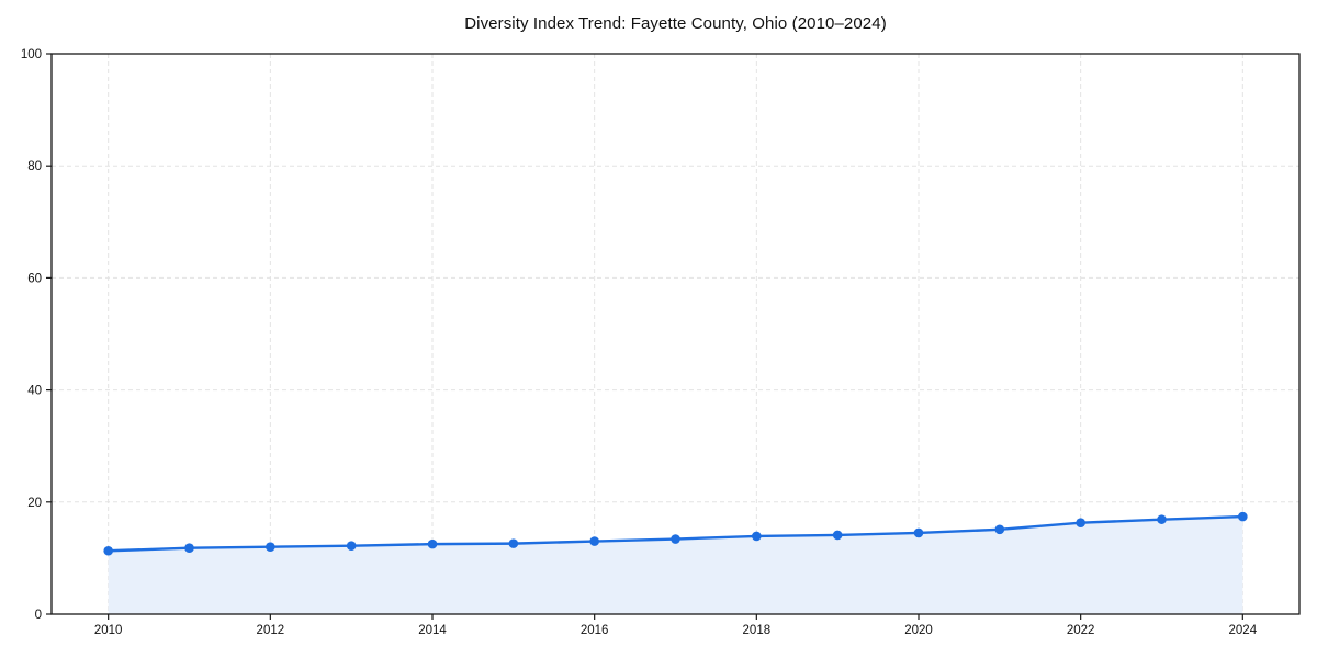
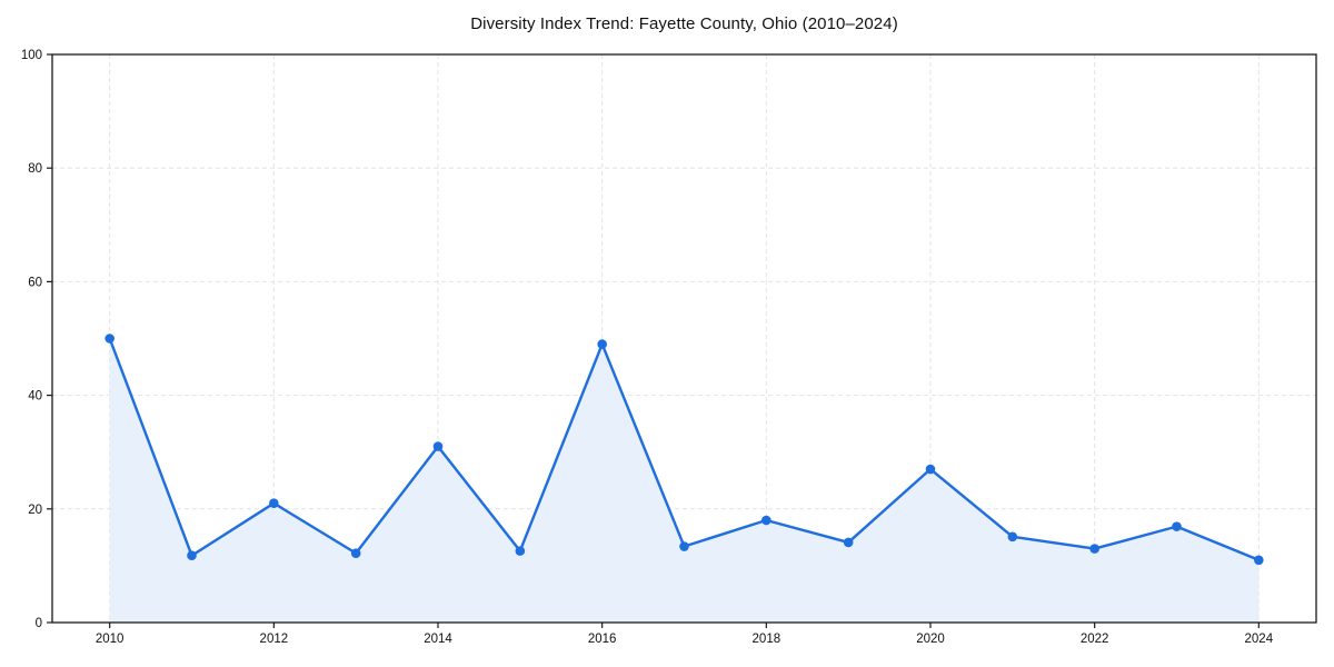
2010: 11 -> 50
2012: 12 -> 21
2014: 12 -> 31
2016: 13 -> 49
2018: 14 -> 18
2020: 14 -> 27
2022: 16 -> 13
2024: 17 -> 11
